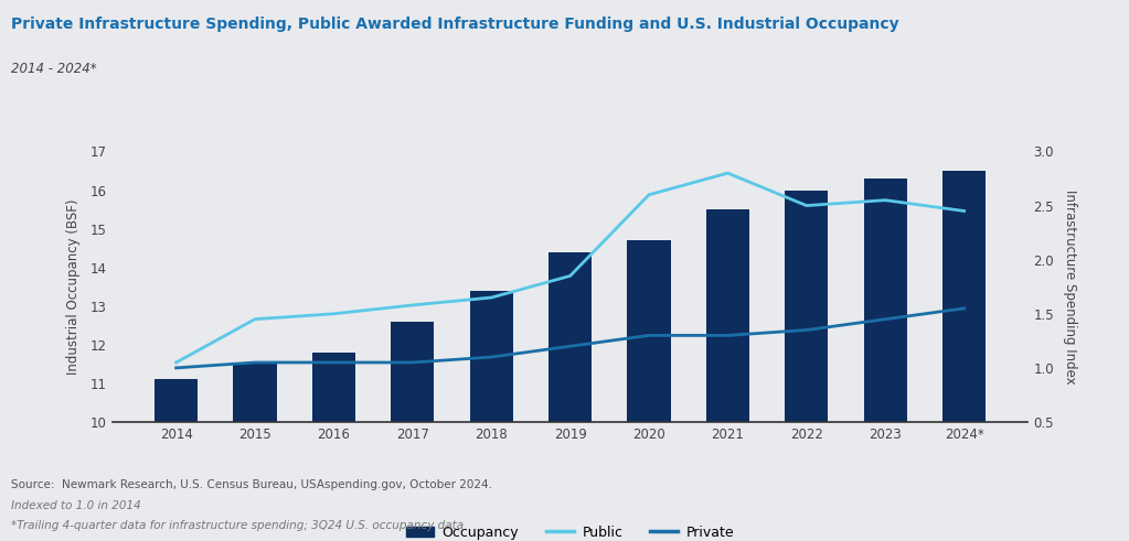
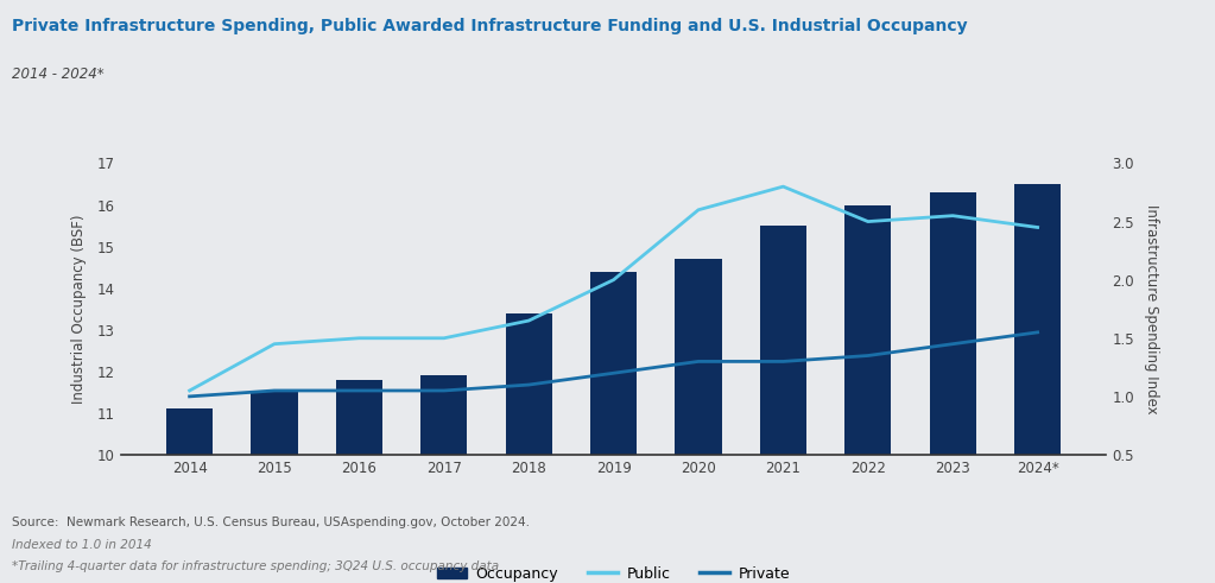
Occupancy/2017: 12.6 -> 11.9
Public/2017: 1.58 -> 1.50
Public/2019: 1.85 -> 2.00
